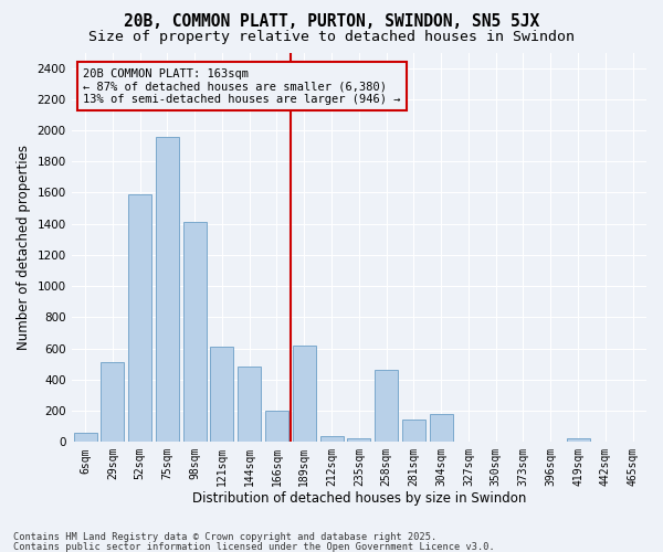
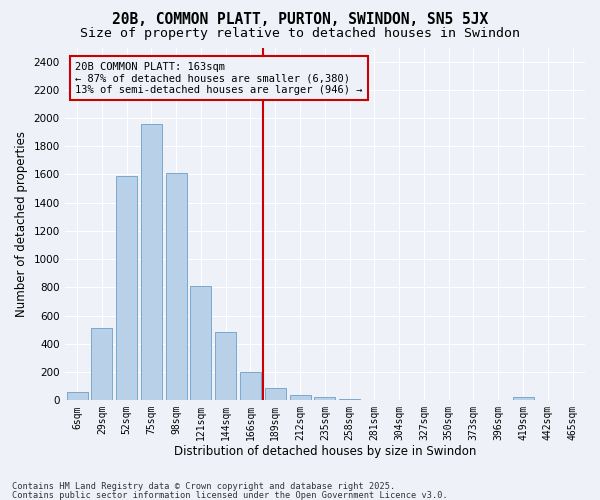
98sqm: 1410 -> 1610
121sqm: 610 -> 810
189sqm: 620 -> 90
258sqm: 460 -> 10
281sqm: 140 -> 0
304sqm: 180 -> 0
